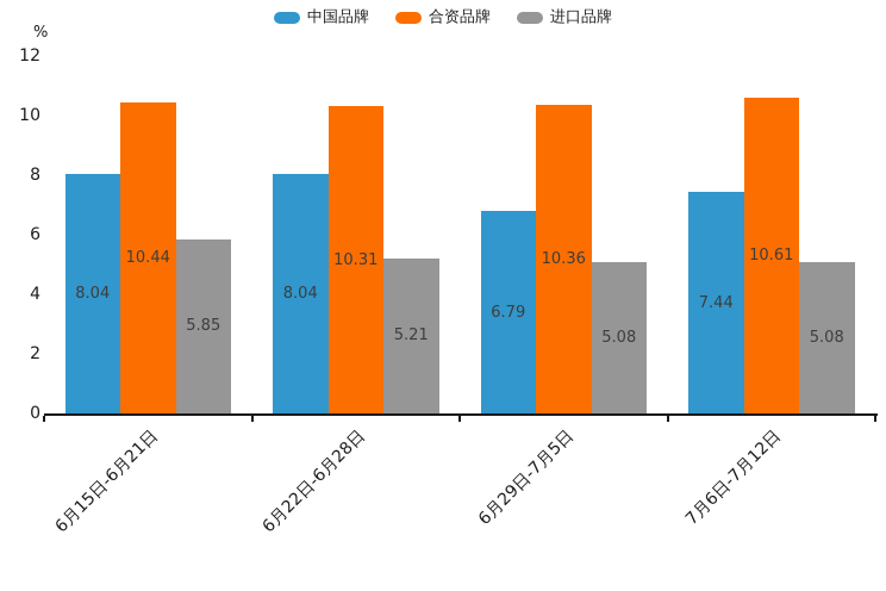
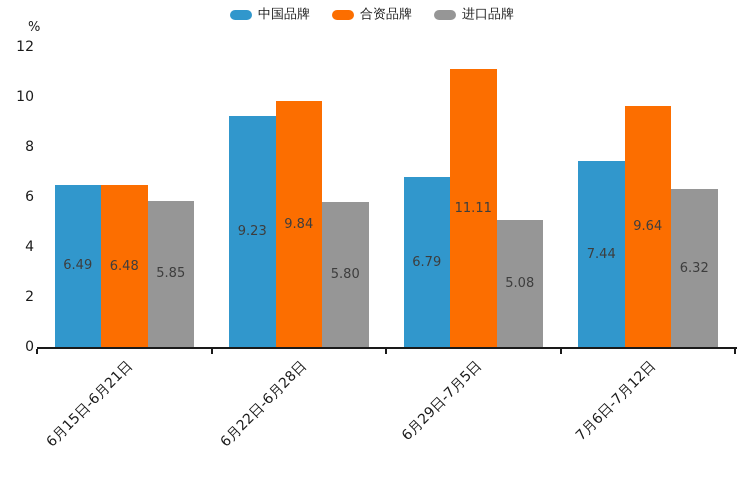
中国品牌/6月15日-6月21日: 8.04 -> 6.49
合资品牌/6月15日-6月21日: 10.44 -> 6.48
中国品牌/6月22日-6月28日: 8.04 -> 9.23
合资品牌/6月22日-6月28日: 10.31 -> 9.84
进口品牌/6月22日-6月28日: 5.21 -> 5.80
合资品牌/6月29日-7月5日: 10.36 -> 11.11
合资品牌/7月6日-7月12日: 10.61 -> 9.64
进口品牌/7月6日-7月12日: 5.08 -> 6.32
